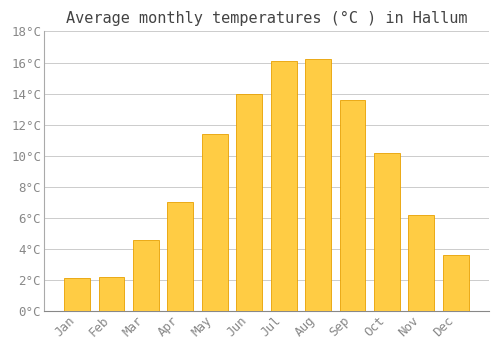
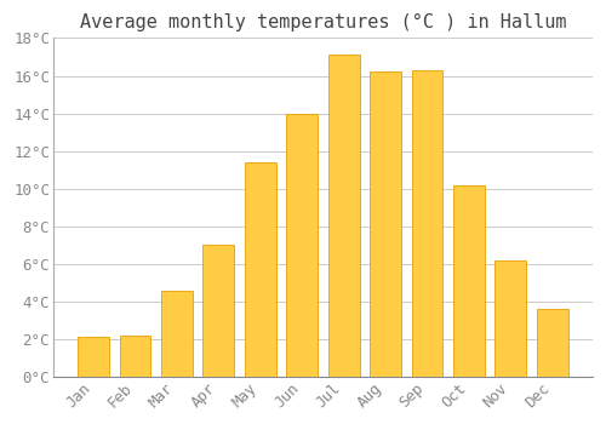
Jul: 16.1°C -> 17.1°C
Sep: 13.6°C -> 16.3°C
